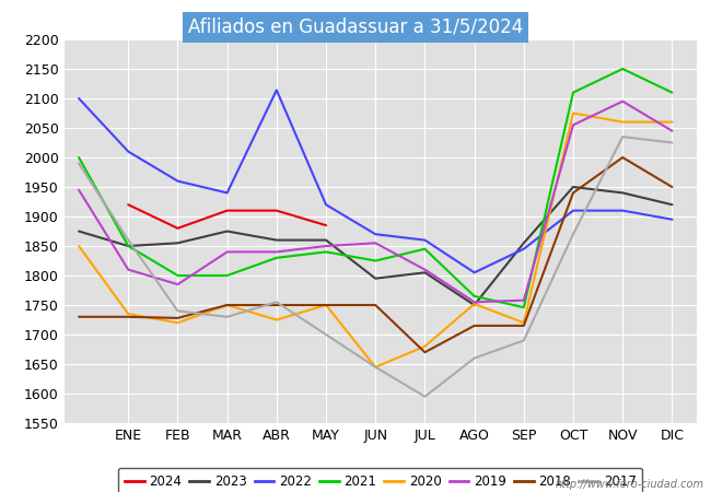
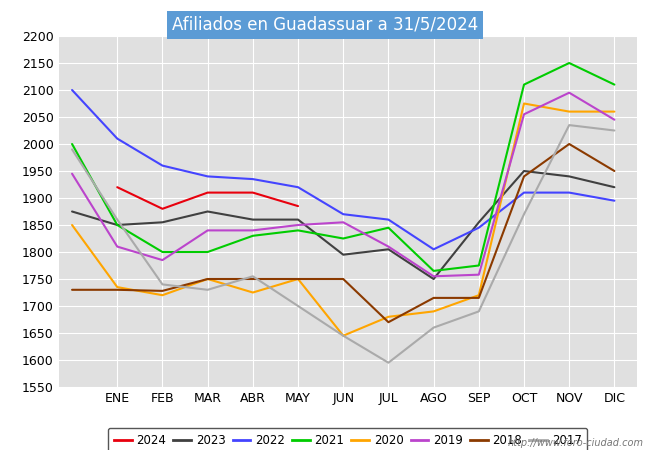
2022/ABR: 2114 -> 1935
2020/AGO: 1752 -> 1690
2021/SEP: 1746 -> 1775
